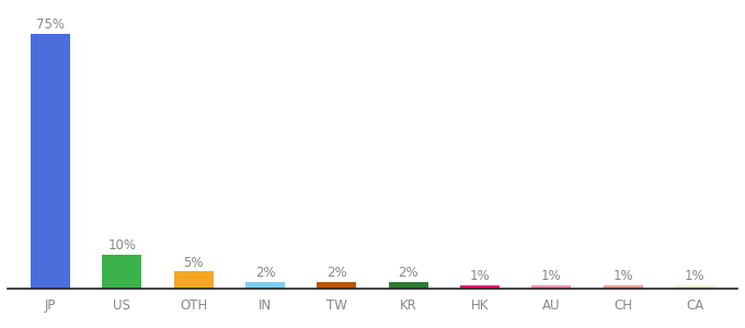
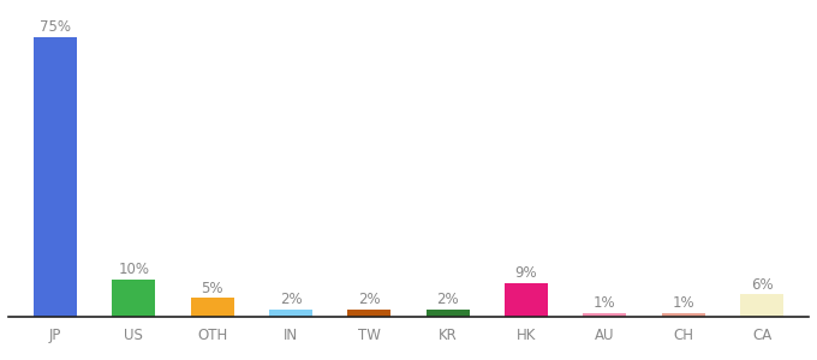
HK: 1% -> 9%
CA: 1% -> 6%
